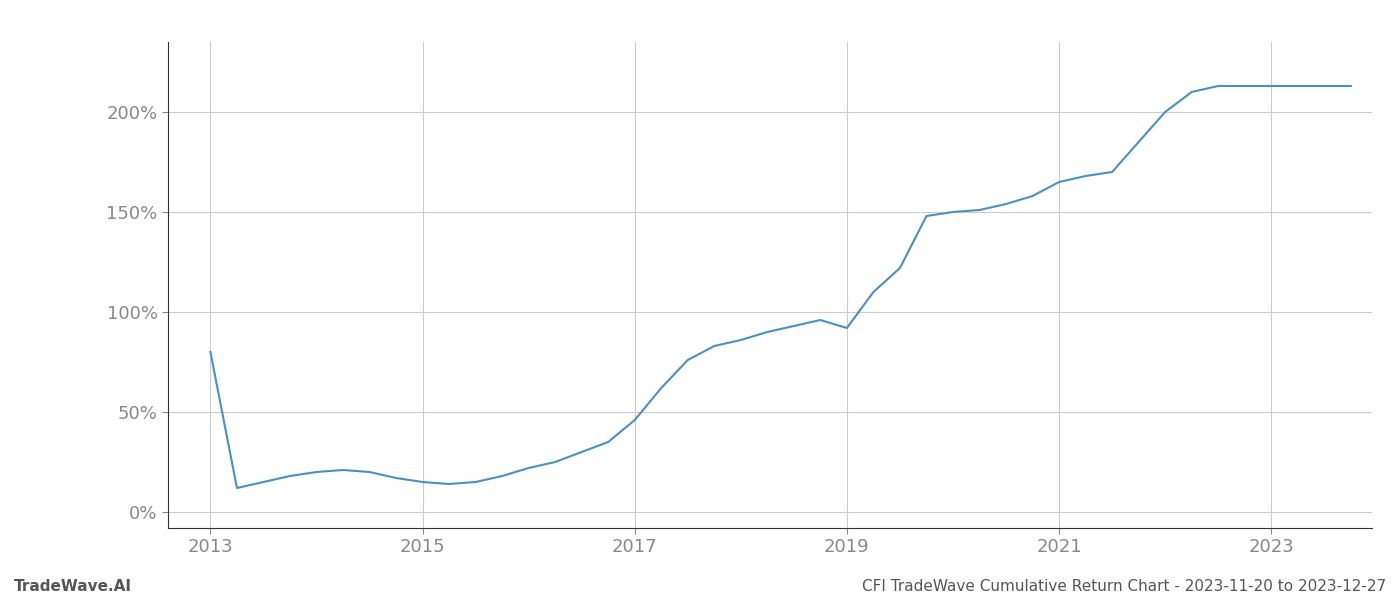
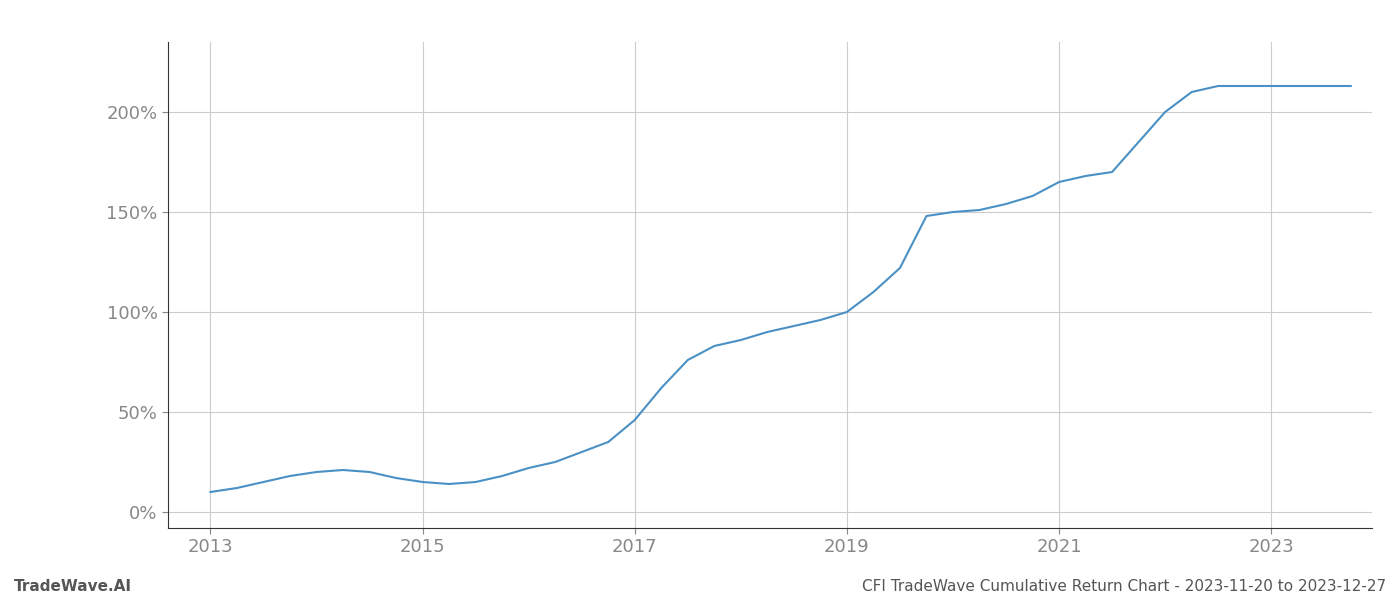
2013: 80% -> 10%
2019: 92% -> 100%
